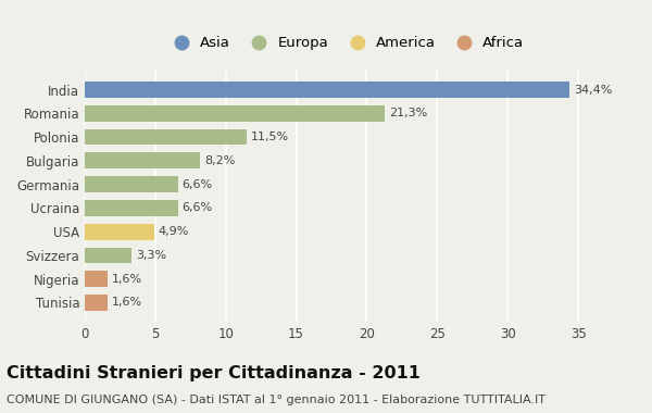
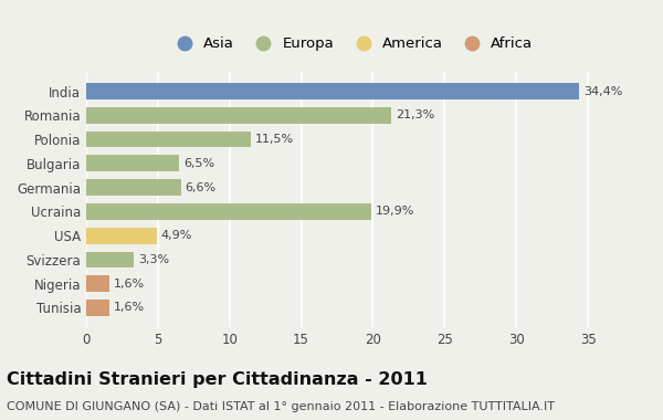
Bulgaria: 8,2% -> 6,5%
Ucraina: 6,6% -> 19,9%
